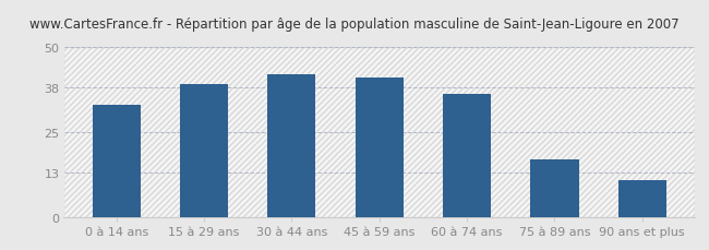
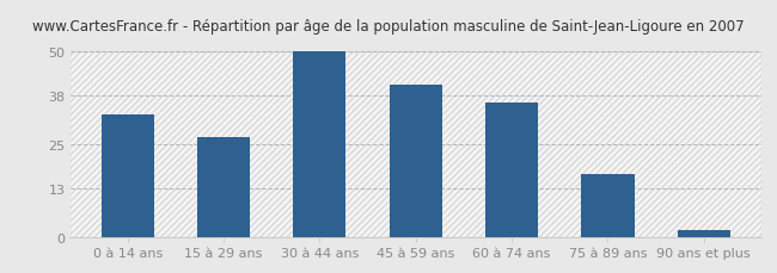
15 à 29 ans: 39 -> 27
30 à 44 ans: 42 -> 50
90 ans et plus: 11 -> 2
